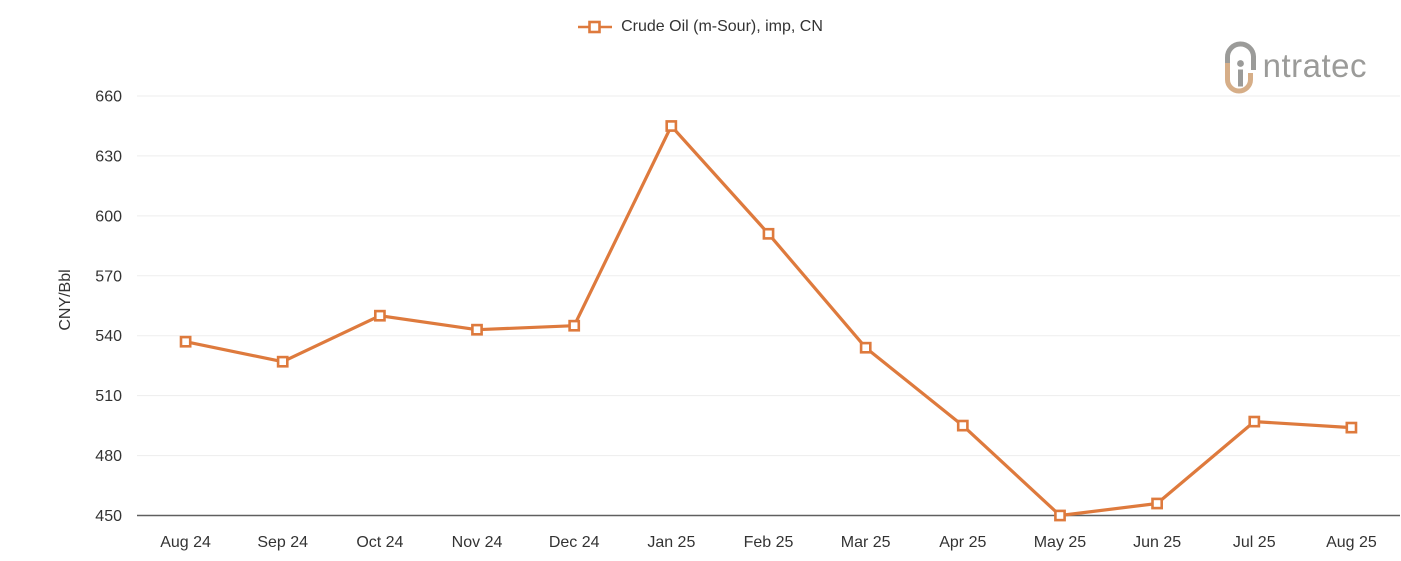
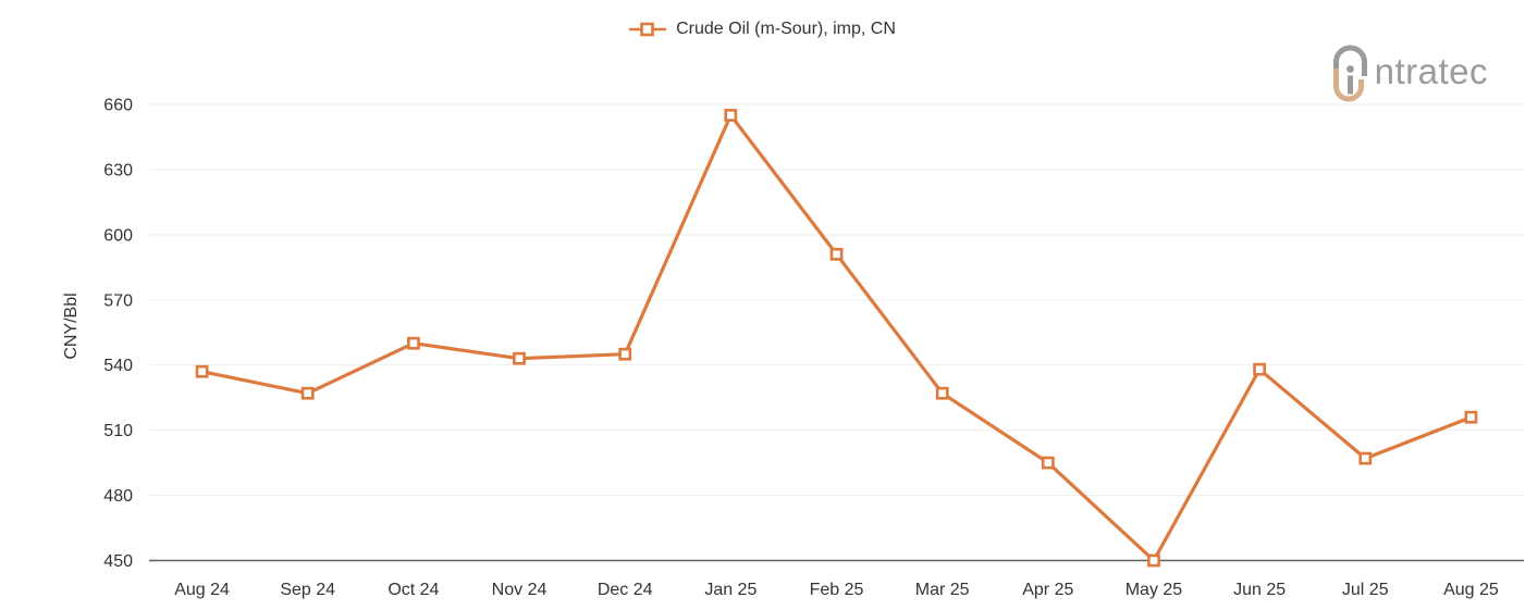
Jan 25: 645 -> 655
Mar 25: 534 -> 527
Jun 25: 456 -> 538
Aug 25: 494 -> 516
